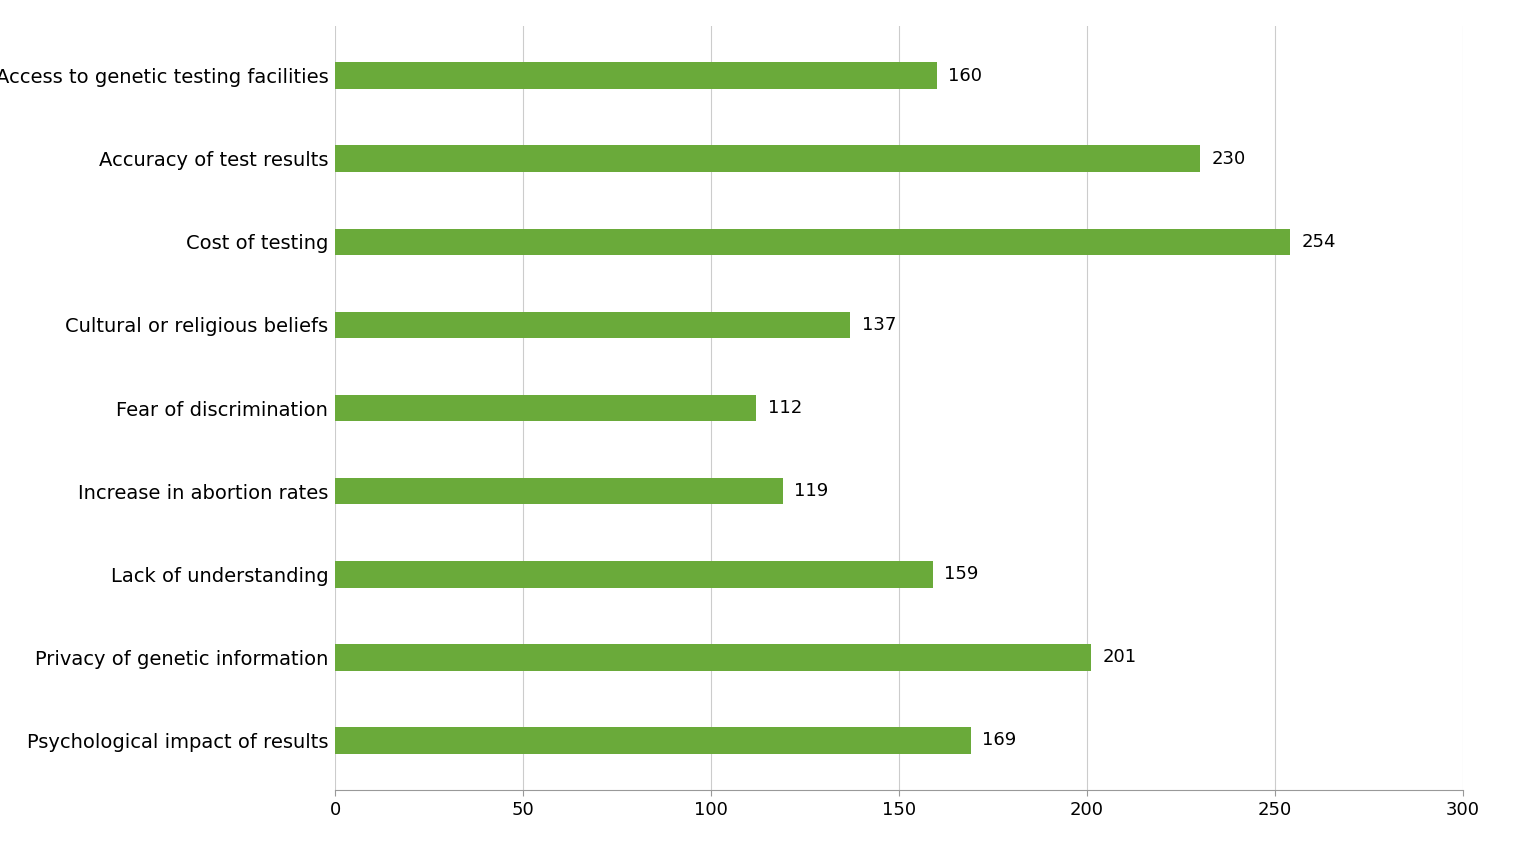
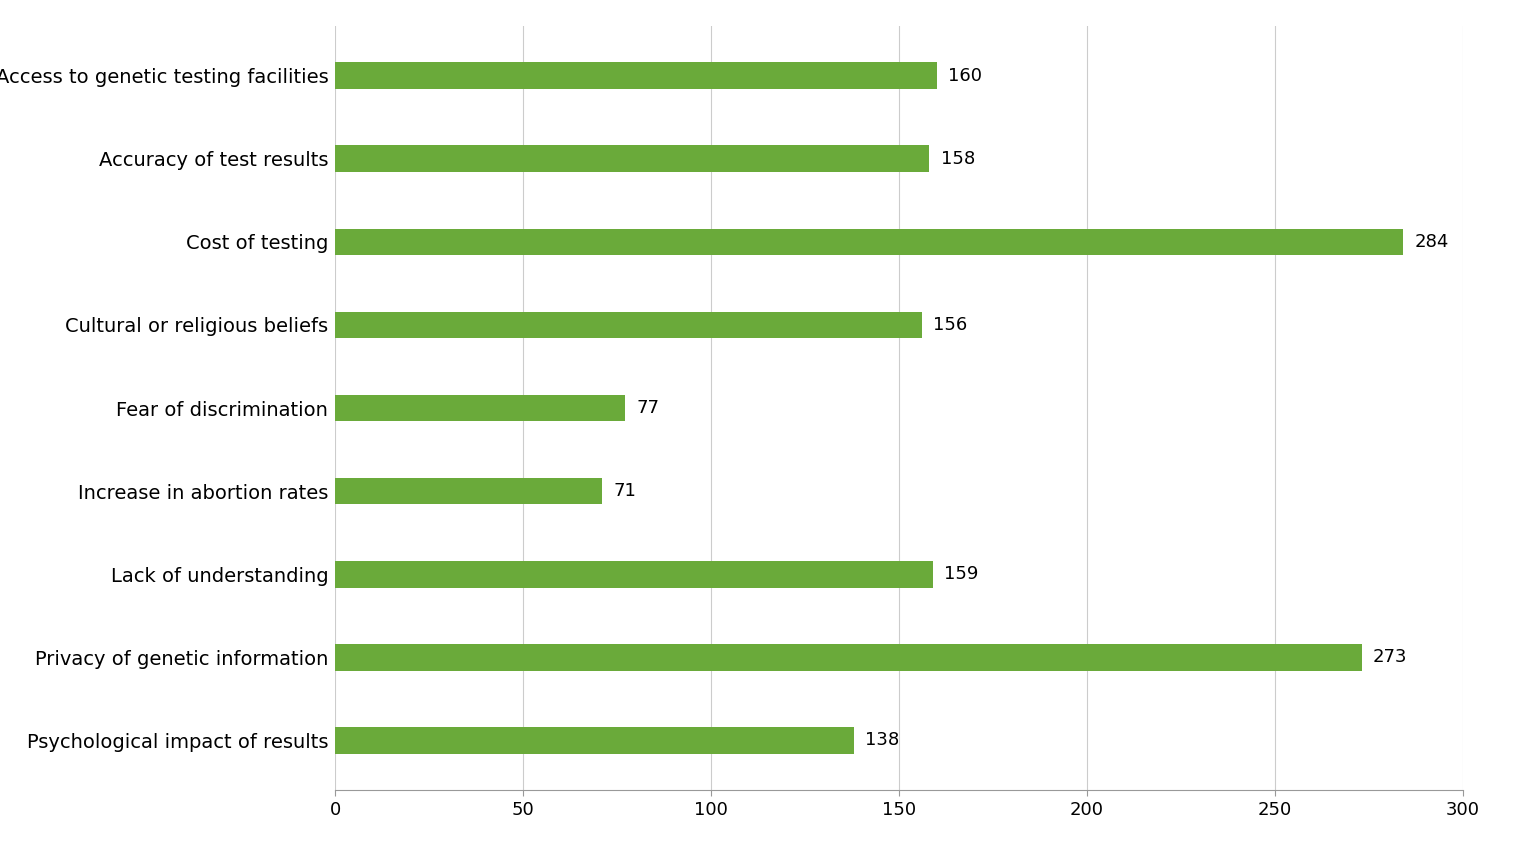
Accuracy of test results: 230 -> 158
Cost of testing: 254 -> 284
Cultural or religious beliefs: 137 -> 156
Fear of discrimination: 112 -> 77
Increase in abortion rates: 119 -> 71
Privacy of genetic information: 201 -> 273
Psychological impact of results: 169 -> 138
